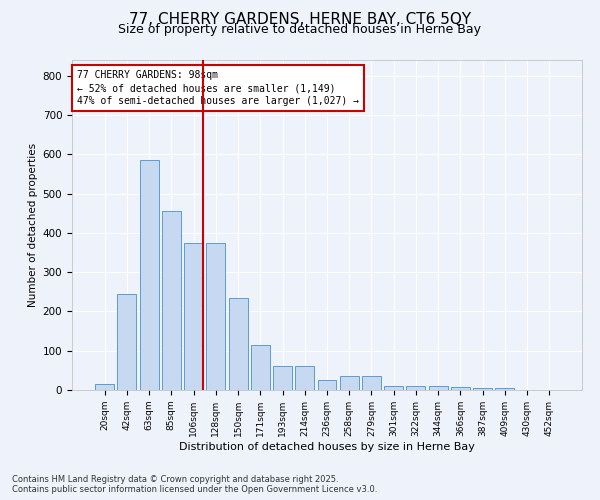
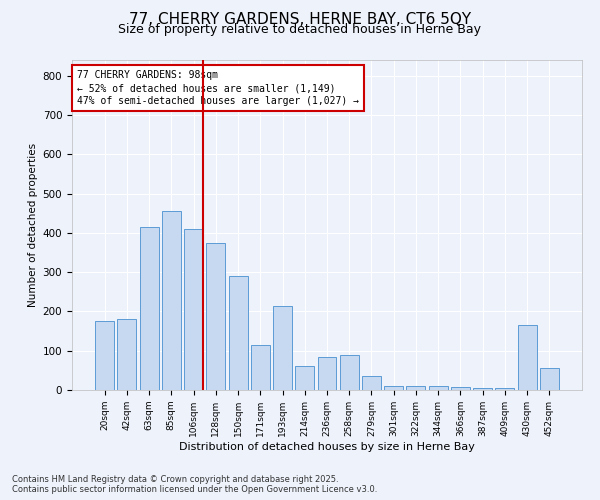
20sqm: 15 -> 175
42sqm: 245 -> 180
63sqm: 585 -> 415
106sqm: 375 -> 410
150sqm: 235 -> 290
193sqm: 60 -> 215
236sqm: 25 -> 85
258sqm: 35 -> 90
430sqm: 1 -> 165
452sqm: 1 -> 55
